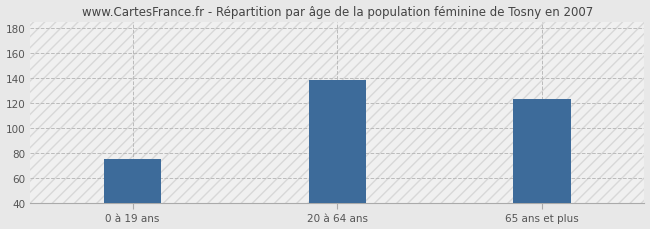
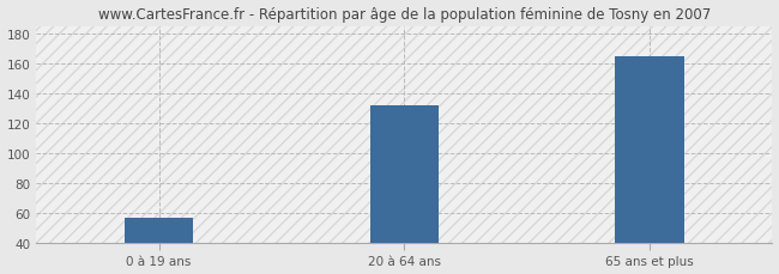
0 à 19 ans: 75 -> 57
20 à 64 ans: 138 -> 132
65 ans et plus: 123 -> 165
